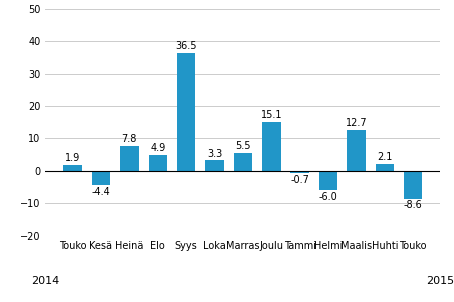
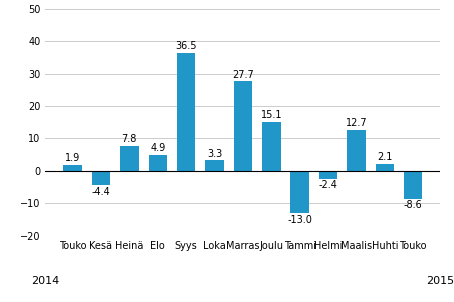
Marras: 5.5 -> 27.7
Tammi: -0.7 -> -13.0
Helmi: -6.0 -> -2.4
